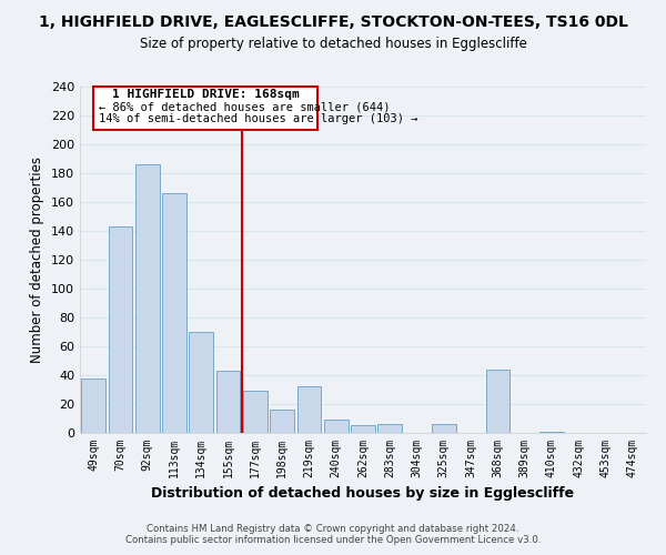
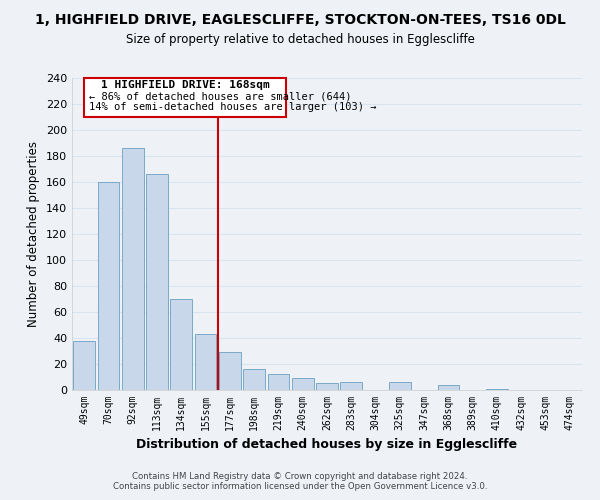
70sqm: 143 -> 160
219sqm: 32 -> 12
368sqm: 44 -> 4
